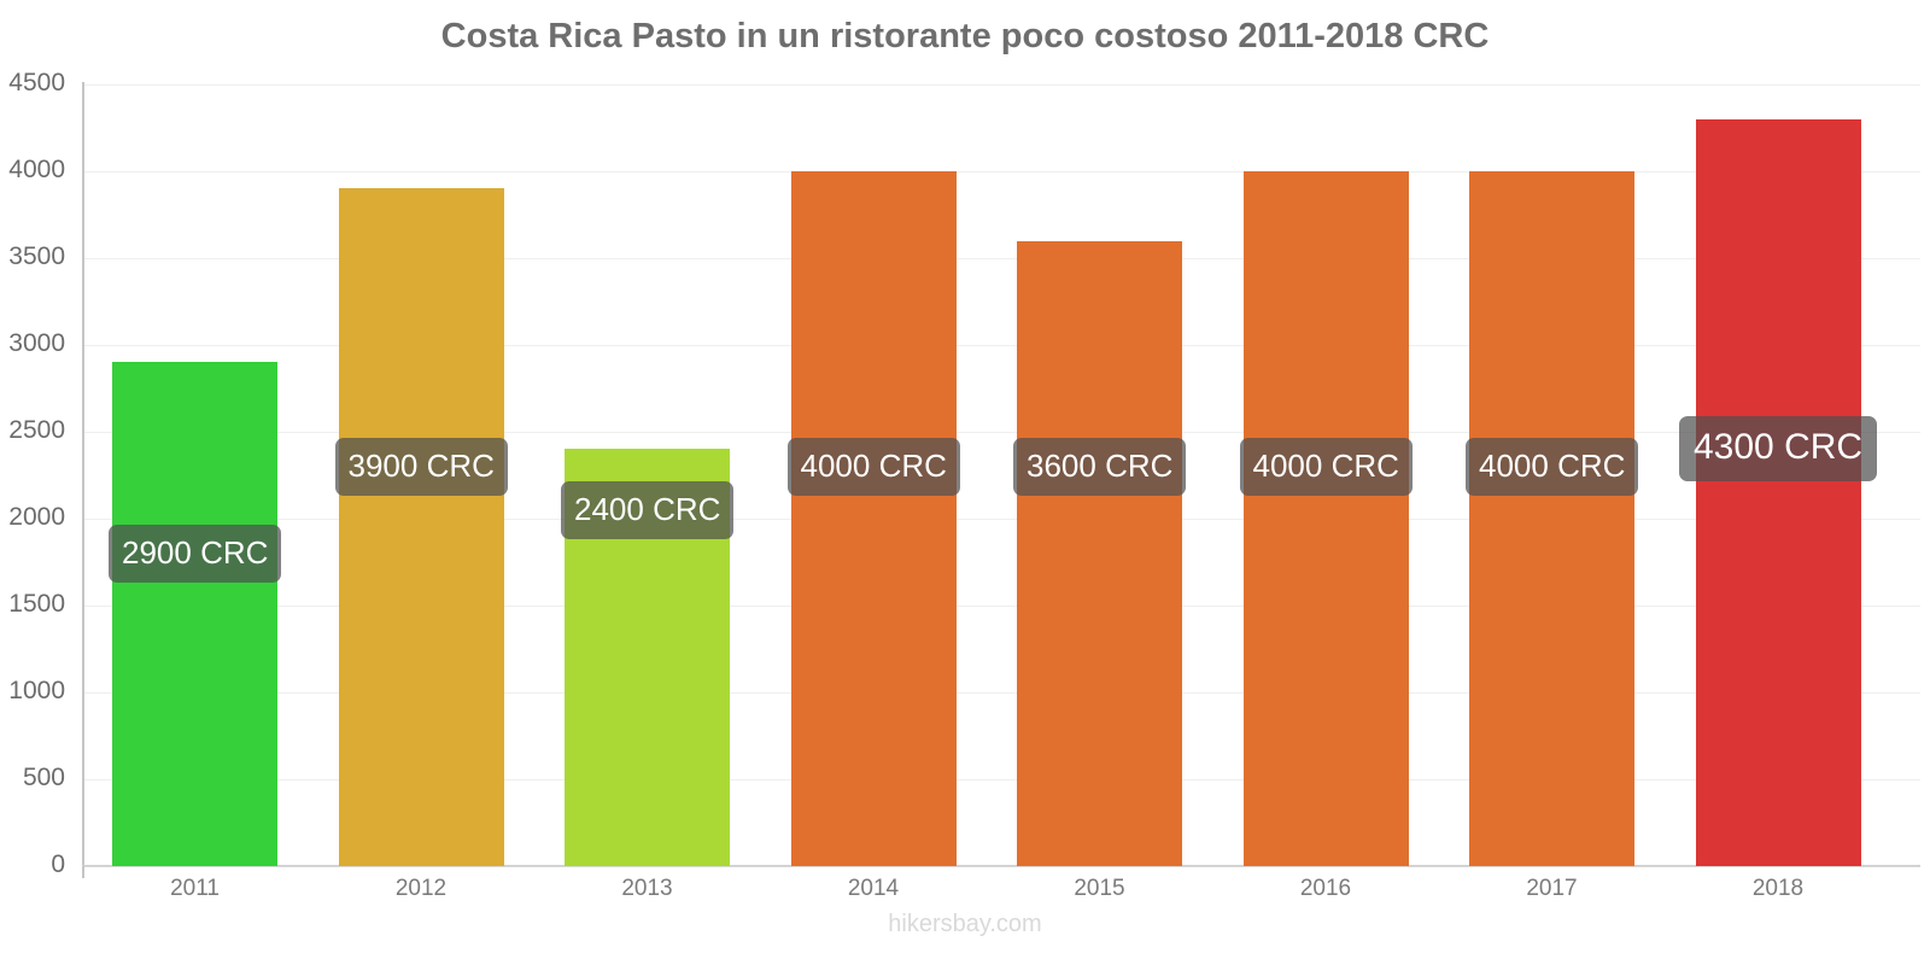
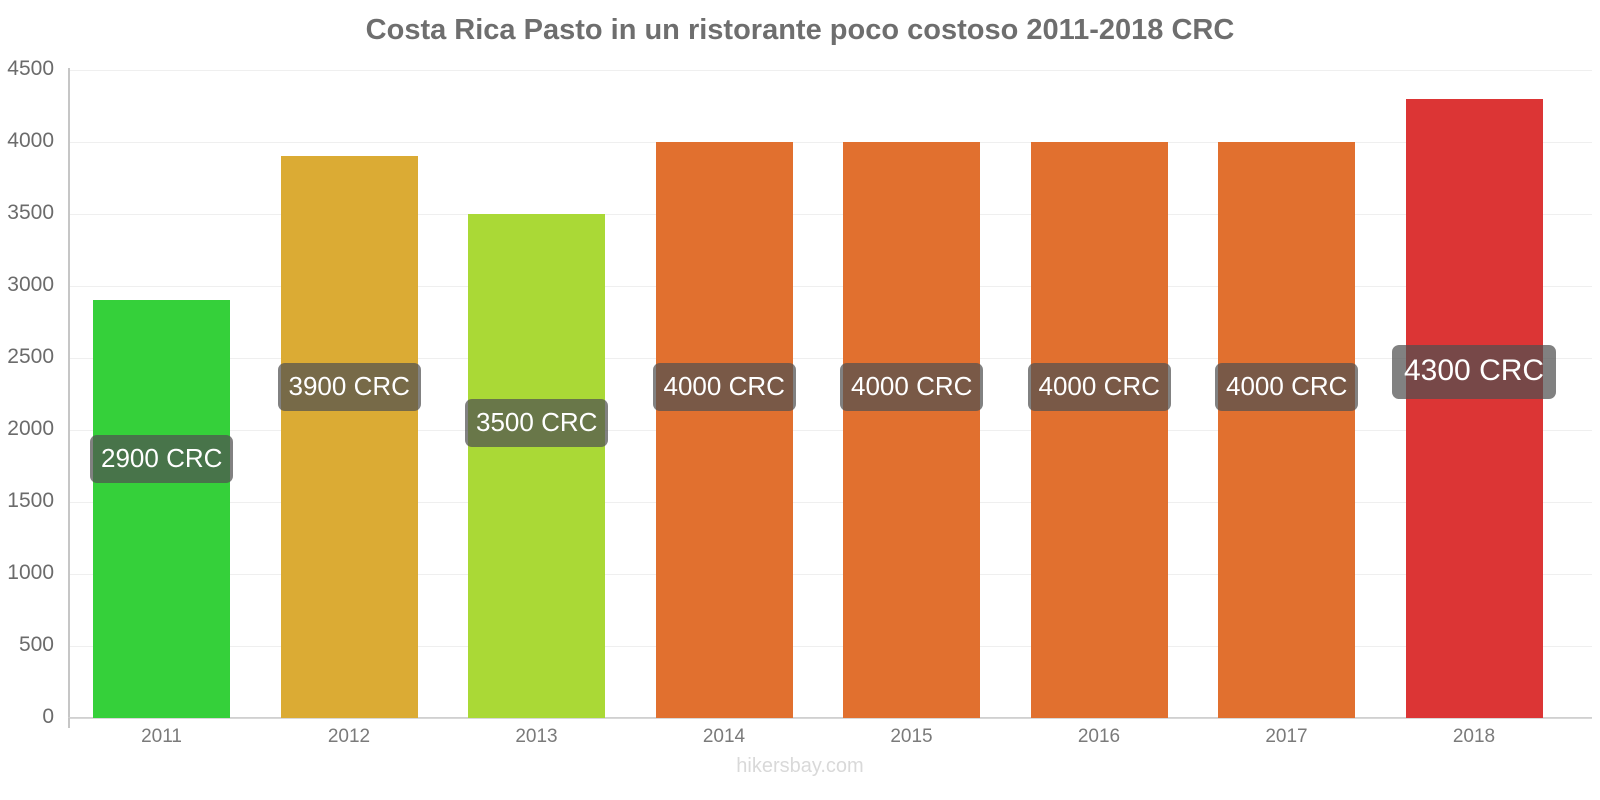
2013: 2400 -> 3500
2015: 3600 -> 4000
